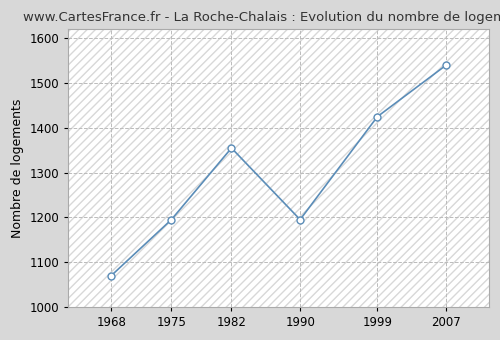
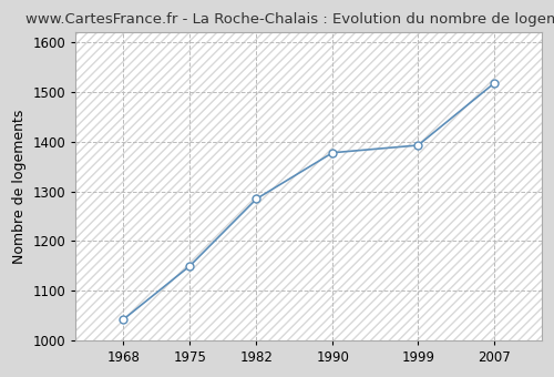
1968: 1070 -> 1042
1975: 1195 -> 1150
1982: 1355 -> 1285
1990: 1195 -> 1378
1999: 1425 -> 1393
2007: 1540 -> 1518
